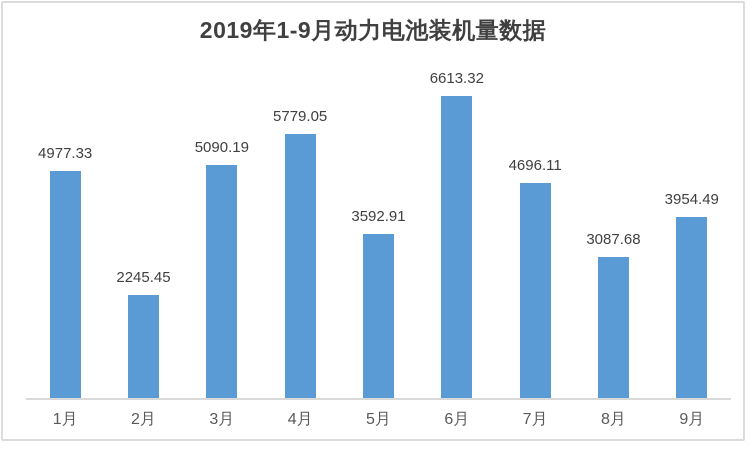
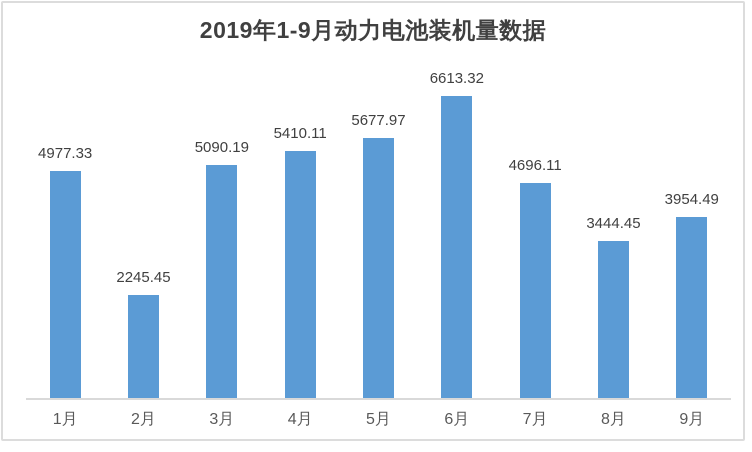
4月: 5779.05 -> 5410.11
5月: 3592.91 -> 5677.97
8月: 3087.68 -> 3444.45
